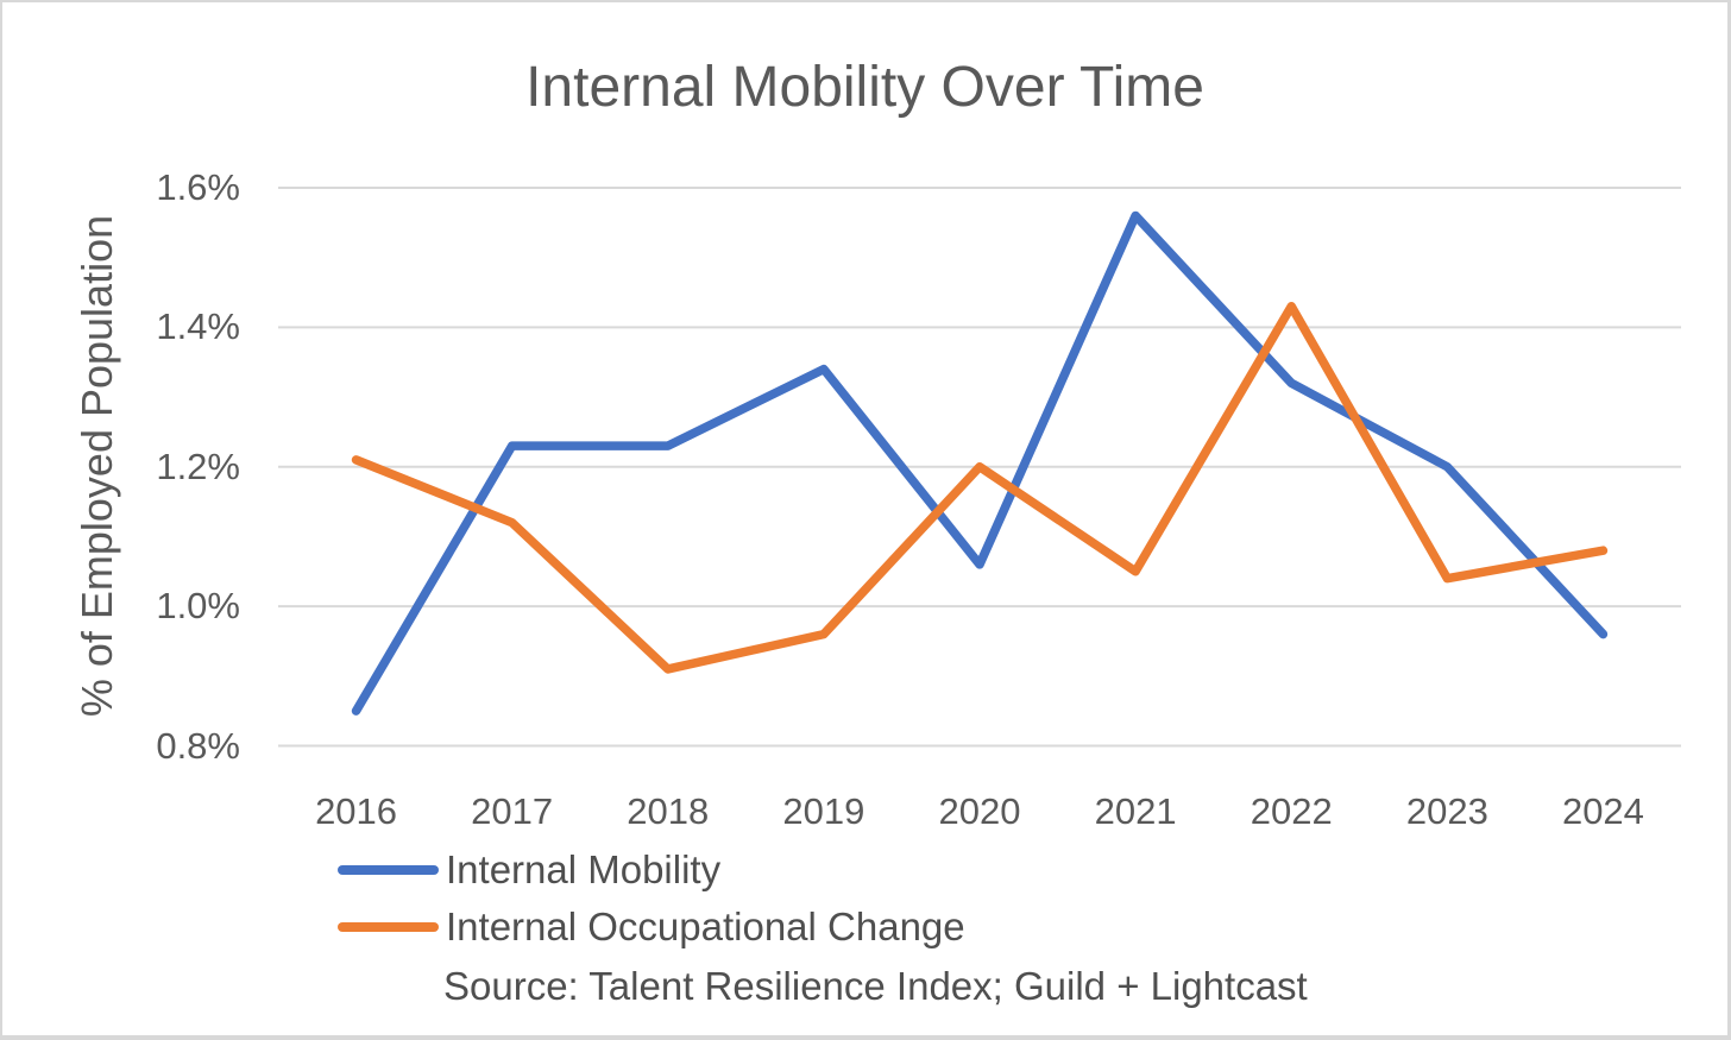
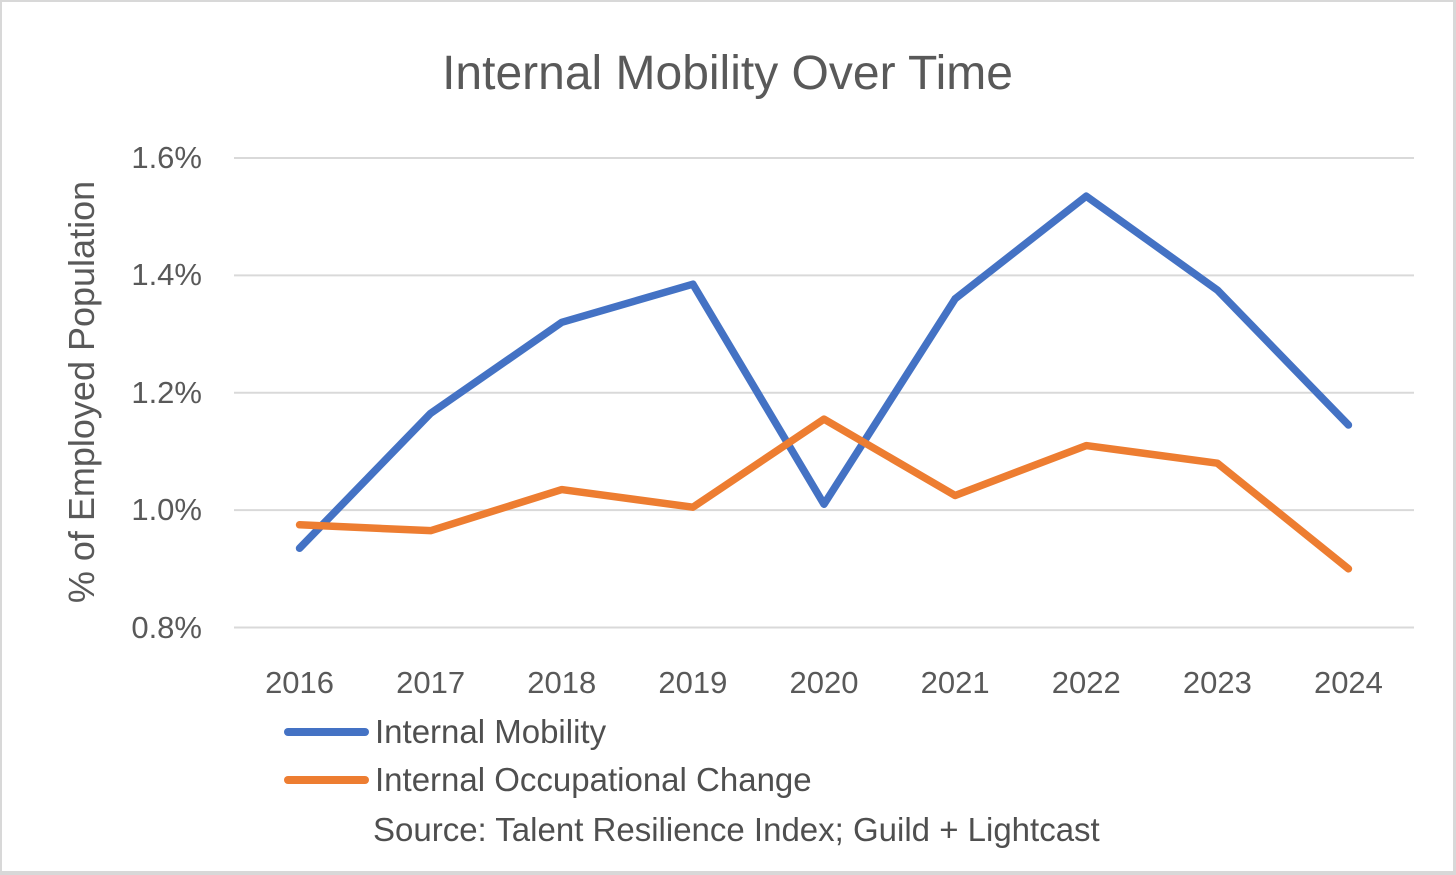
Internal Mobility/2016: 0.85% -> 0.94%
Internal Occupational Change/2016: 1.21% -> 0.97%
Internal Mobility/2017: 1.23% -> 1.17%
Internal Occupational Change/2017: 1.12% -> 0.96%
Internal Mobility/2018: 1.23% -> 1.32%
Internal Occupational Change/2018: 0.91% -> 1.03%
Internal Mobility/2019: 1.34% -> 1.39%
Internal Occupational Change/2019: 0.96% -> 1.00%
Internal Mobility/2020: 1.06% -> 1.01%
Internal Occupational Change/2020: 1.20% -> 1.16%
Internal Mobility/2021: 1.56% -> 1.36%
Internal Occupational Change/2021: 1.05% -> 1.02%
Internal Mobility/2022: 1.32% -> 1.53%
Internal Occupational Change/2022: 1.43% -> 1.11%
Internal Mobility/2023: 1.20% -> 1.38%
Internal Occupational Change/2023: 1.04% -> 1.08%
Internal Mobility/2024: 0.96% -> 1.15%
Internal Occupational Change/2024: 1.08% -> 0.90%
